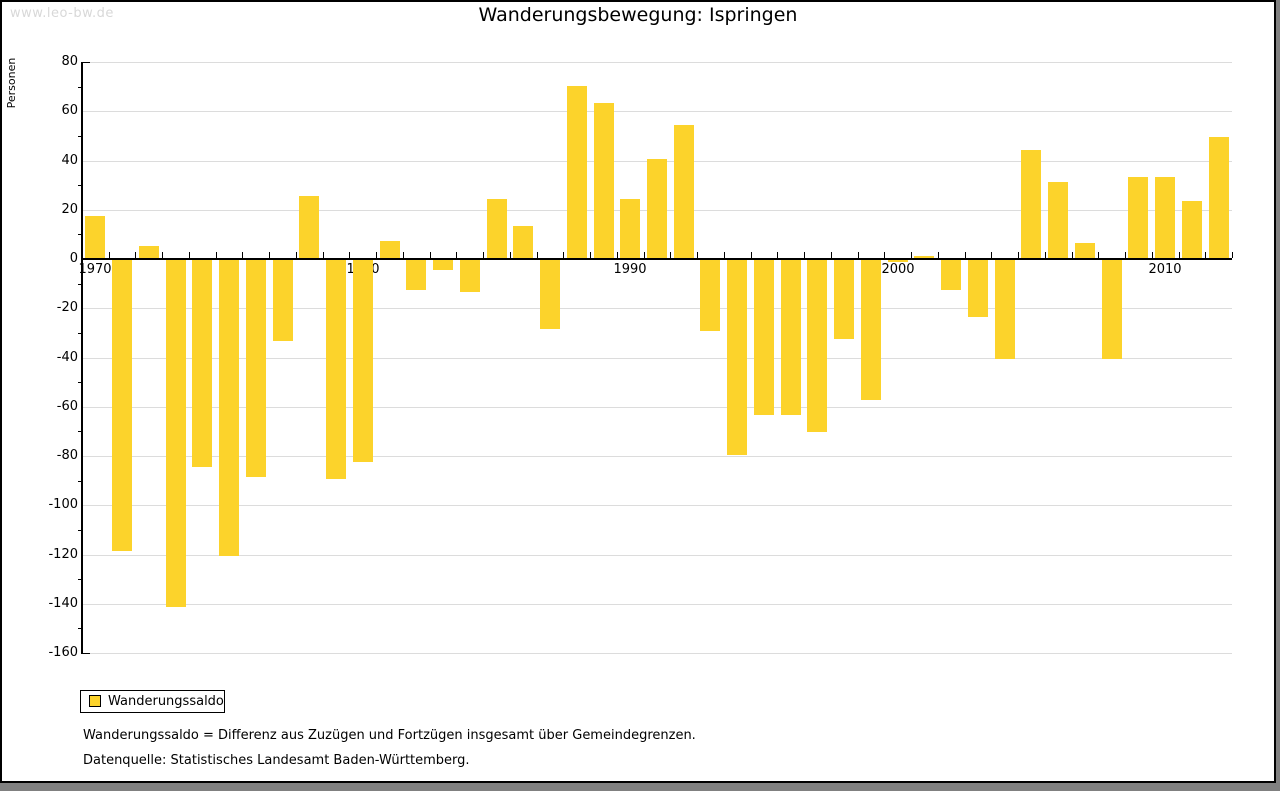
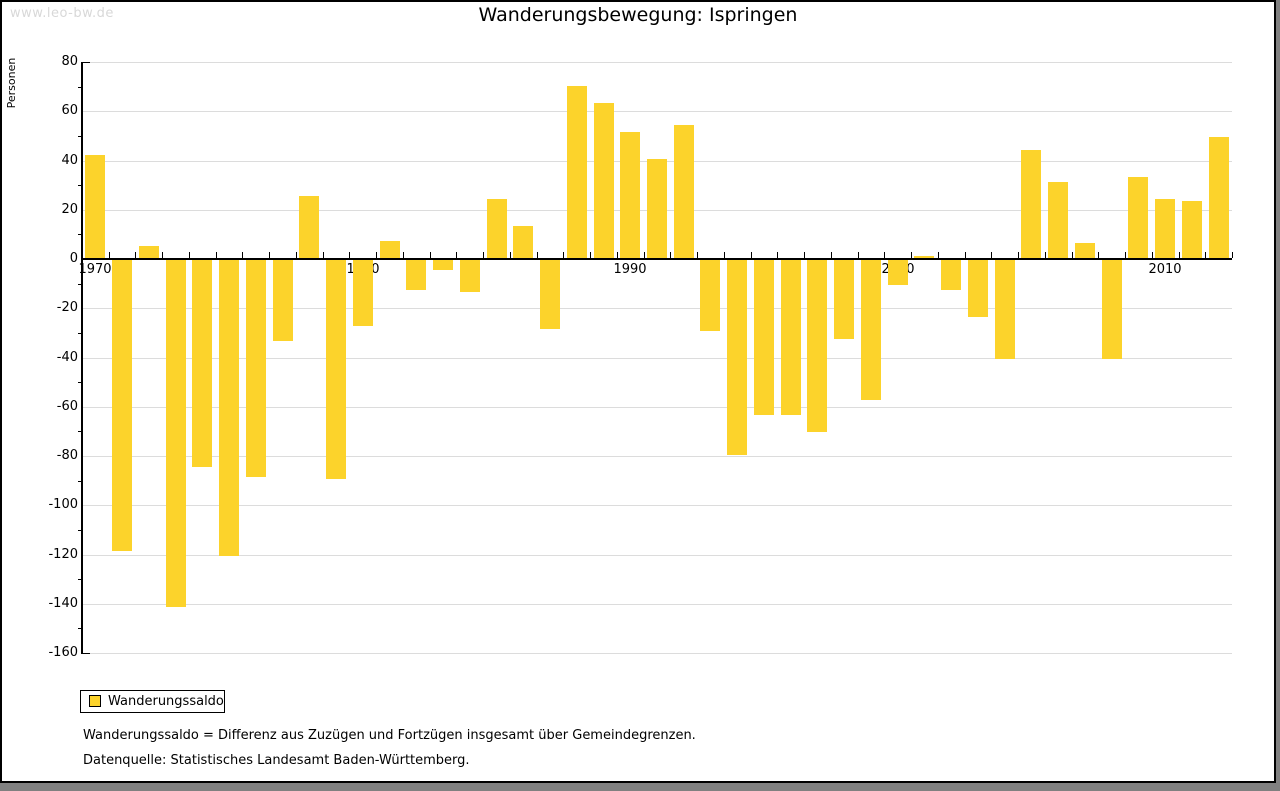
1970: 17 -> 42
1980: -82 -> -27
1990: 24 -> 51
2000: -1 -> -10
2010: 33 -> 24
